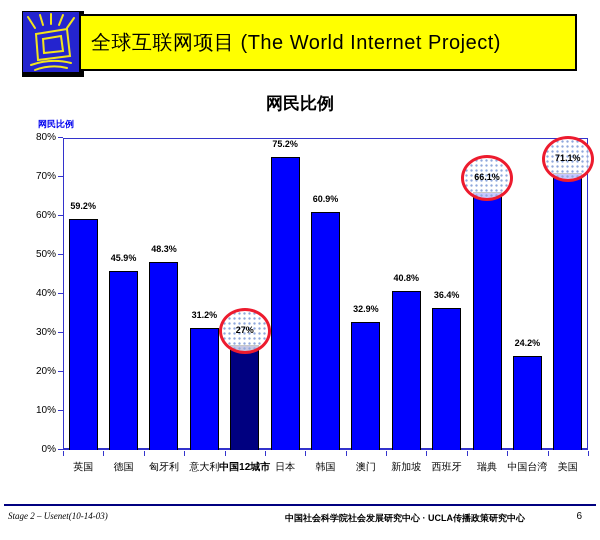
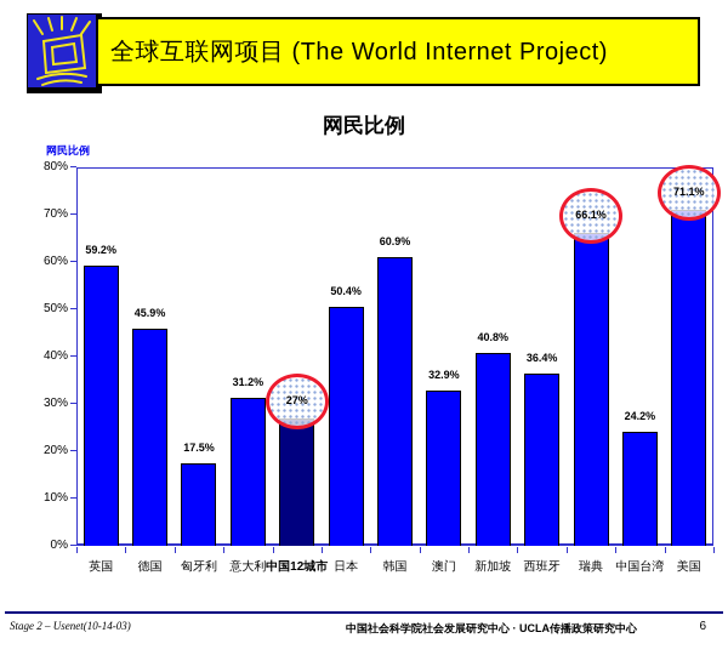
匈牙利: 48.3% -> 17.5%
日本: 75.2% -> 50.4%
